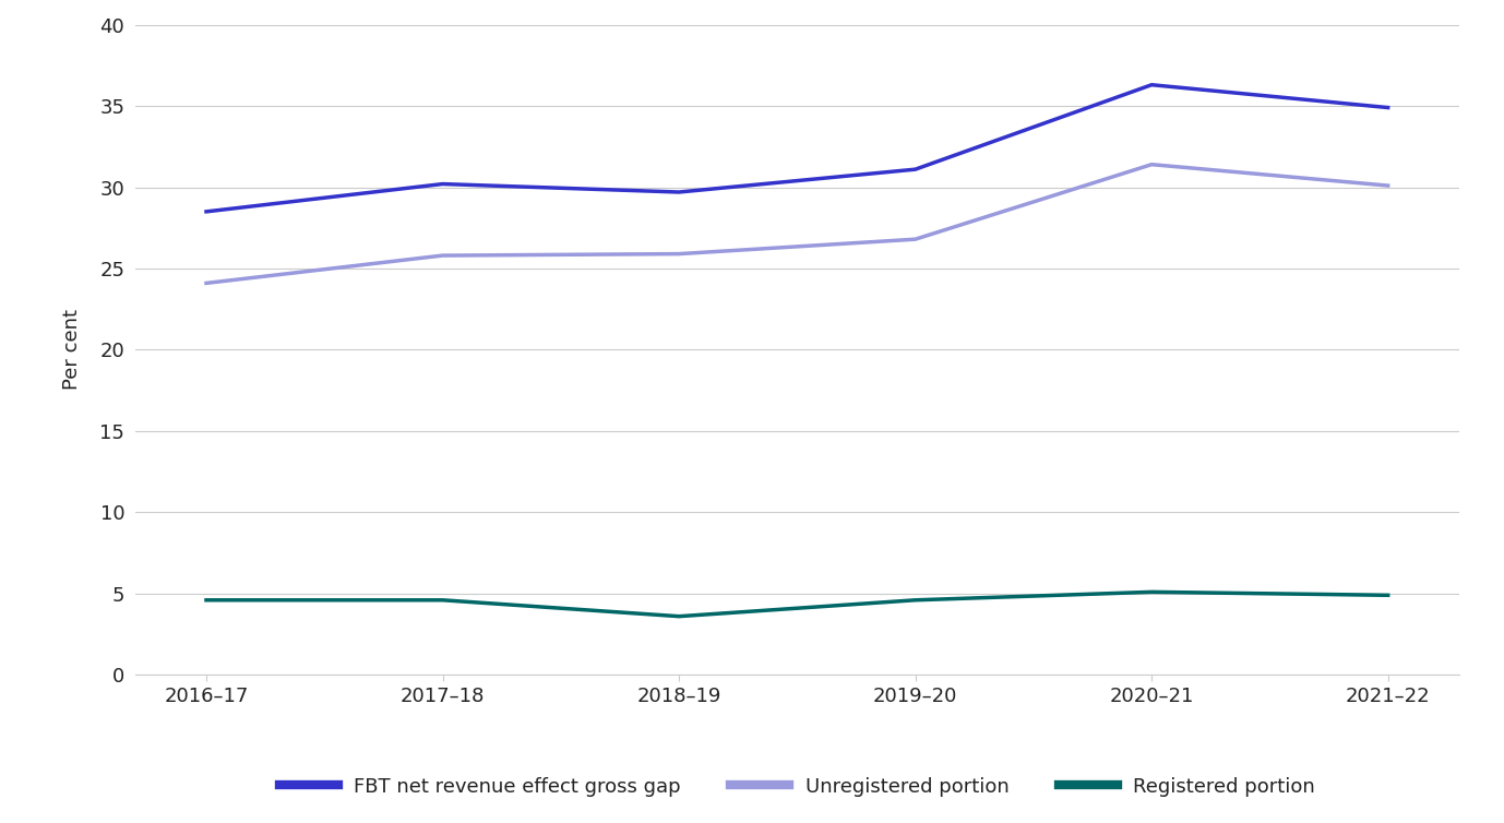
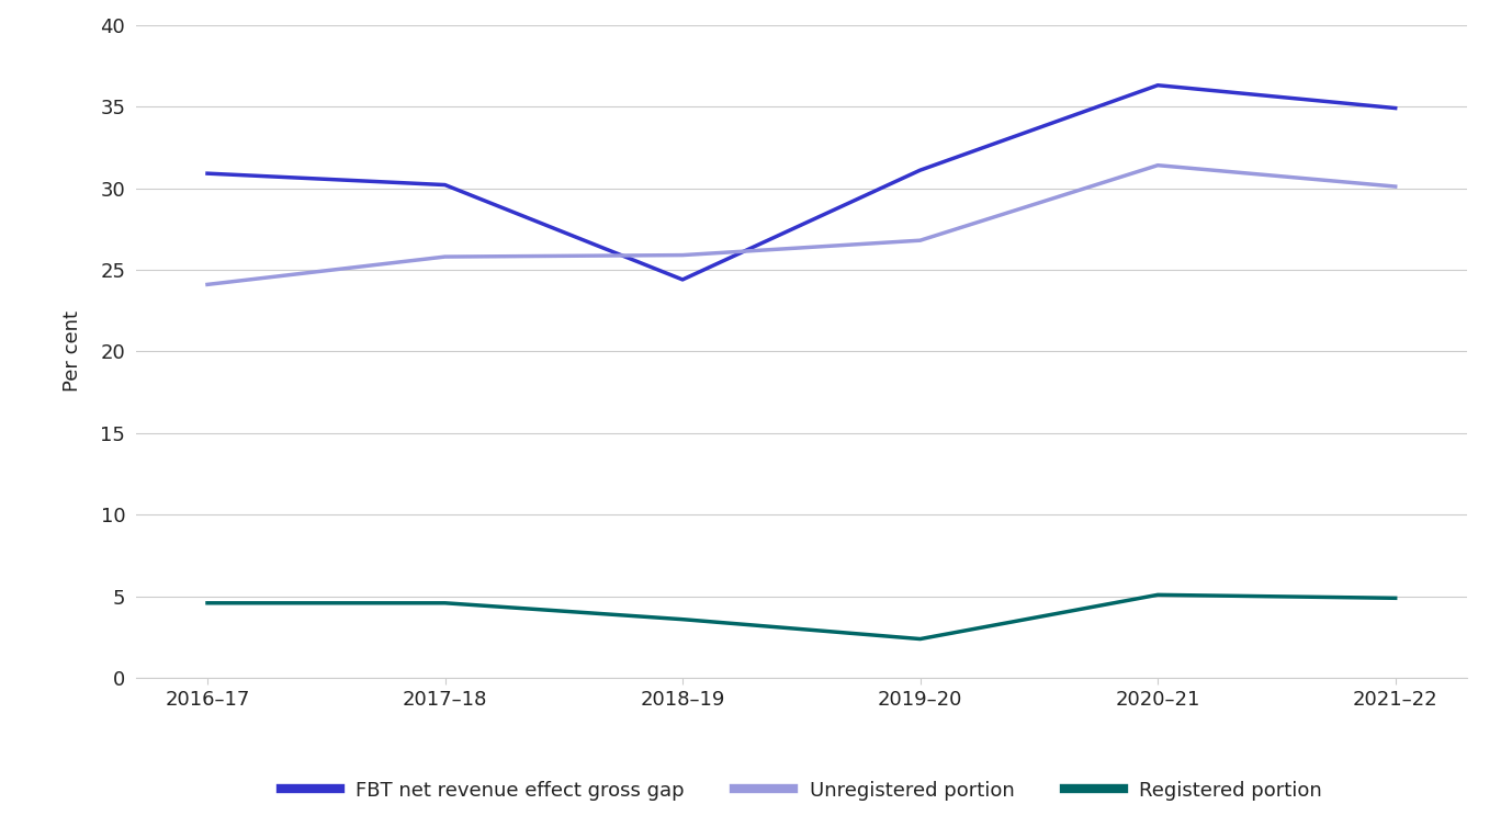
FBT net revenue effect gross gap/2016–17: 28.5 -> 30.9
FBT net revenue effect gross gap/2018–19: 29.7 -> 24.4
Registered portion/2019–20: 4.6 -> 2.4
